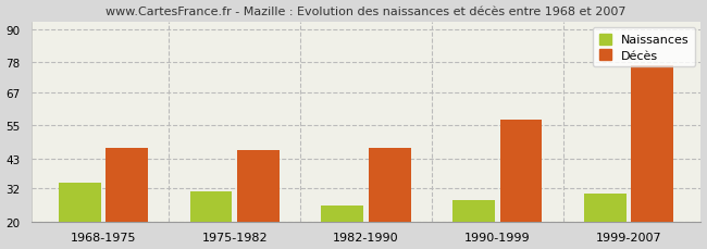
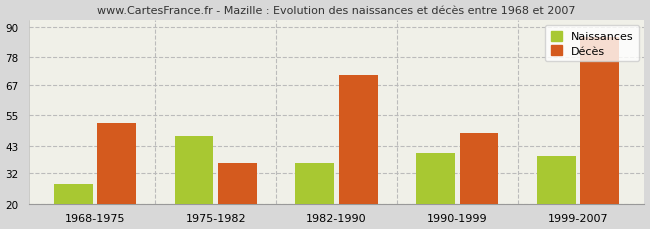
Naissances/1968-1975: 34 -> 28
Décès/1968-1975: 47 -> 52
Naissances/1975-1982: 31 -> 47
Décès/1975-1982: 46 -> 36
Naissances/1982-1990: 26 -> 36
Décès/1982-1990: 47 -> 71
Naissances/1990-1999: 28 -> 40
Décès/1990-1999: 57 -> 48
Naissances/1999-2007: 30 -> 39
Décès/1999-2007: 77 -> 86
